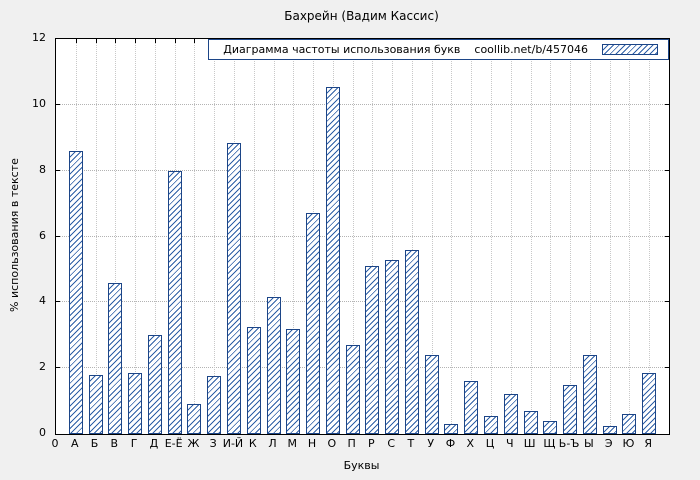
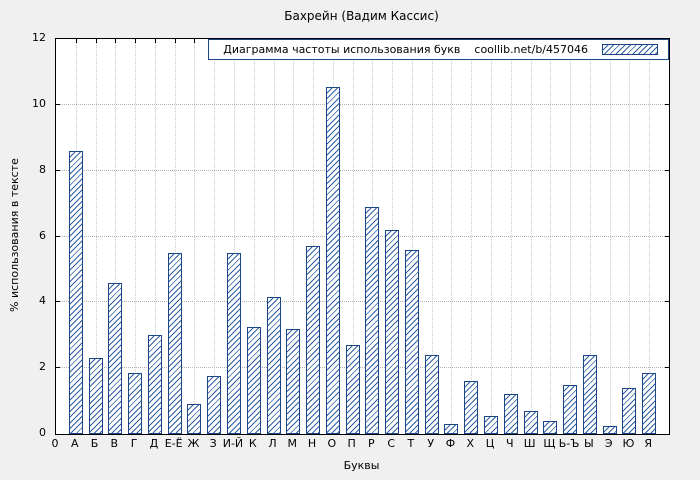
Б: 1.8 -> 2.3
Е-Ё: 8.0 -> 5.5
И-Й: 8.8 -> 5.5
Н: 6.7 -> 5.7
Р: 5.1 -> 6.9
С: 5.3 -> 6.2
Ю: 0.6 -> 1.4
